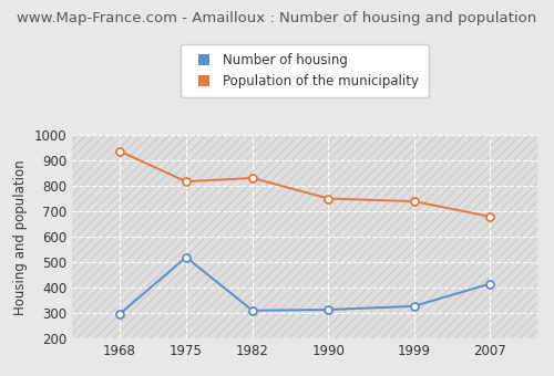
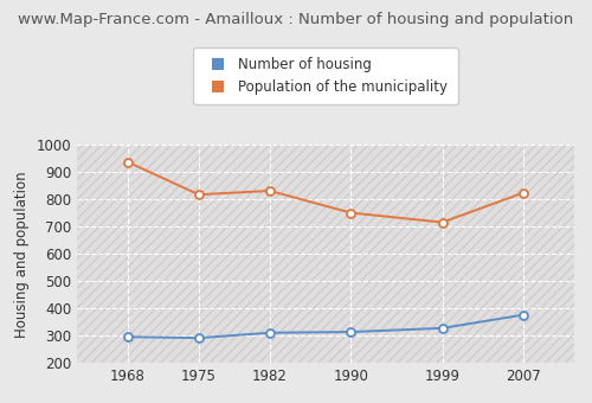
Number of housing/1975: 520 -> 291
Population of the municipality/1999: 740 -> 716
Number of housing/2007: 415 -> 376
Population of the municipality/2007: 680 -> 825
